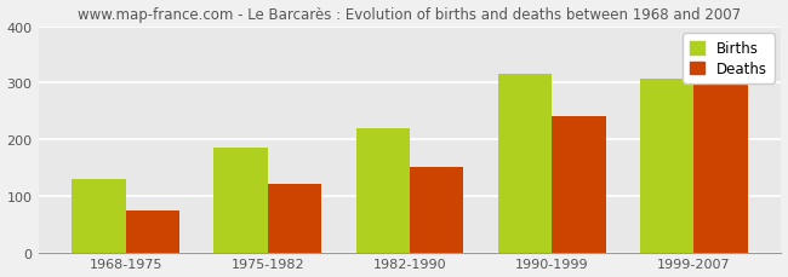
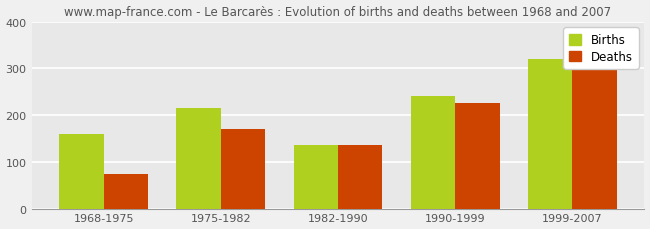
Births/1968-1975: 130 -> 160
Births/1975-1982: 186 -> 215
Deaths/1975-1982: 121 -> 170
Births/1982-1990: 219 -> 135
Deaths/1982-1990: 151 -> 135
Births/1990-1999: 315 -> 240
Deaths/1990-1999: 240 -> 225
Births/1999-2007: 307 -> 320
